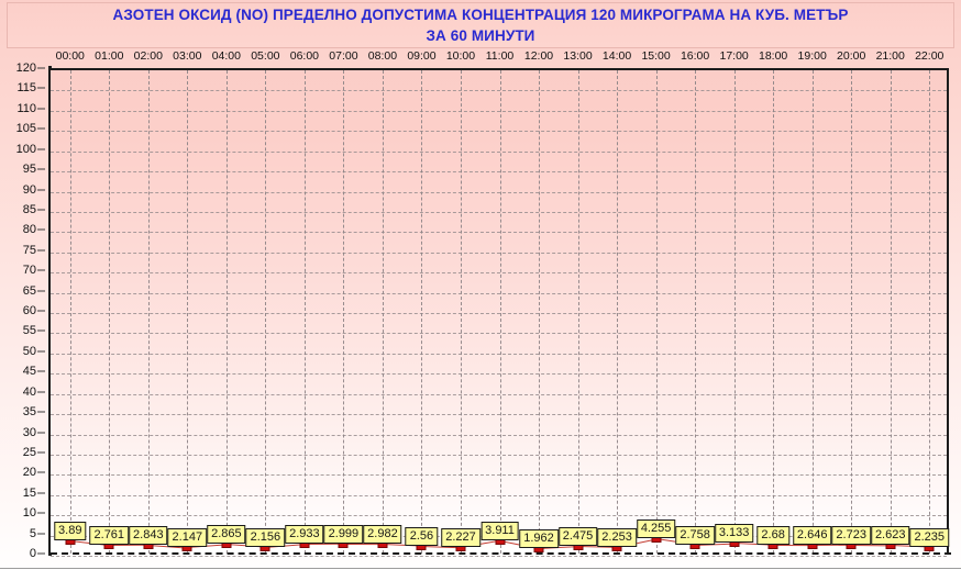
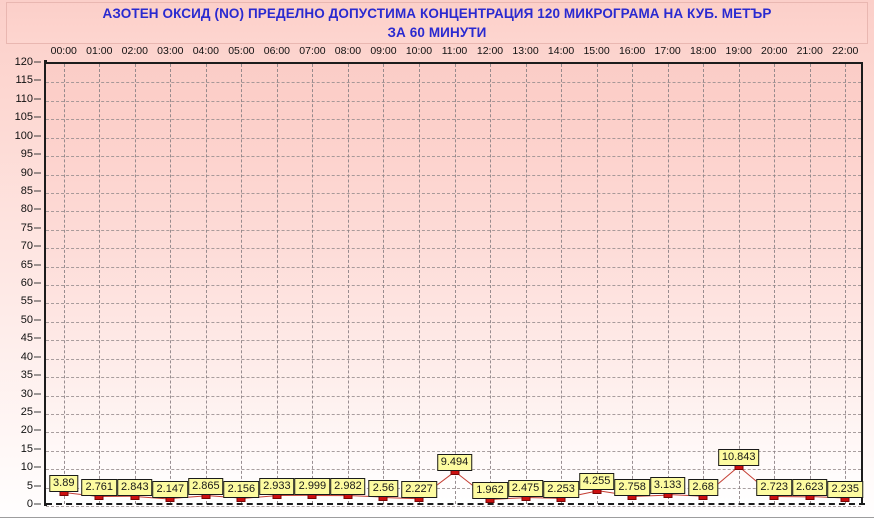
11:00: 3.911 -> 9.494
19:00: 2.646 -> 10.843
